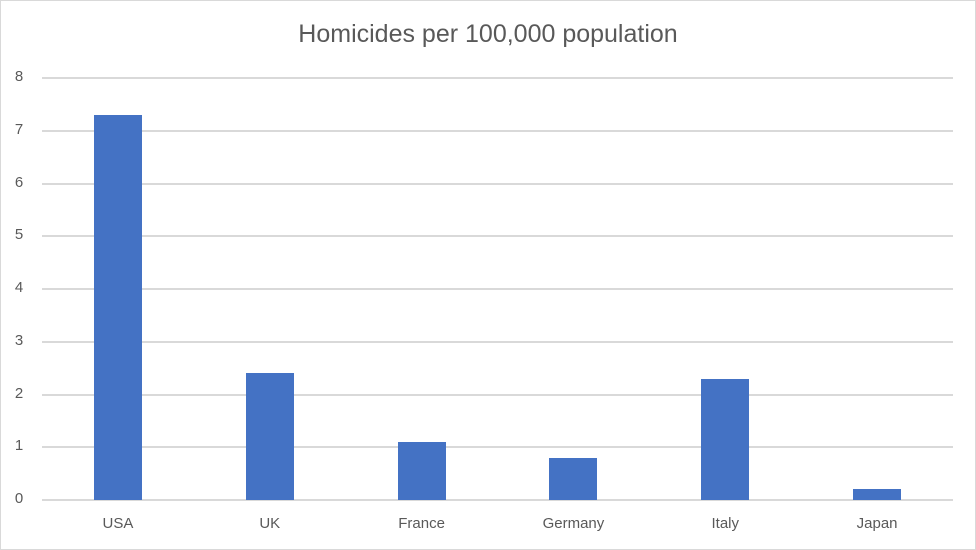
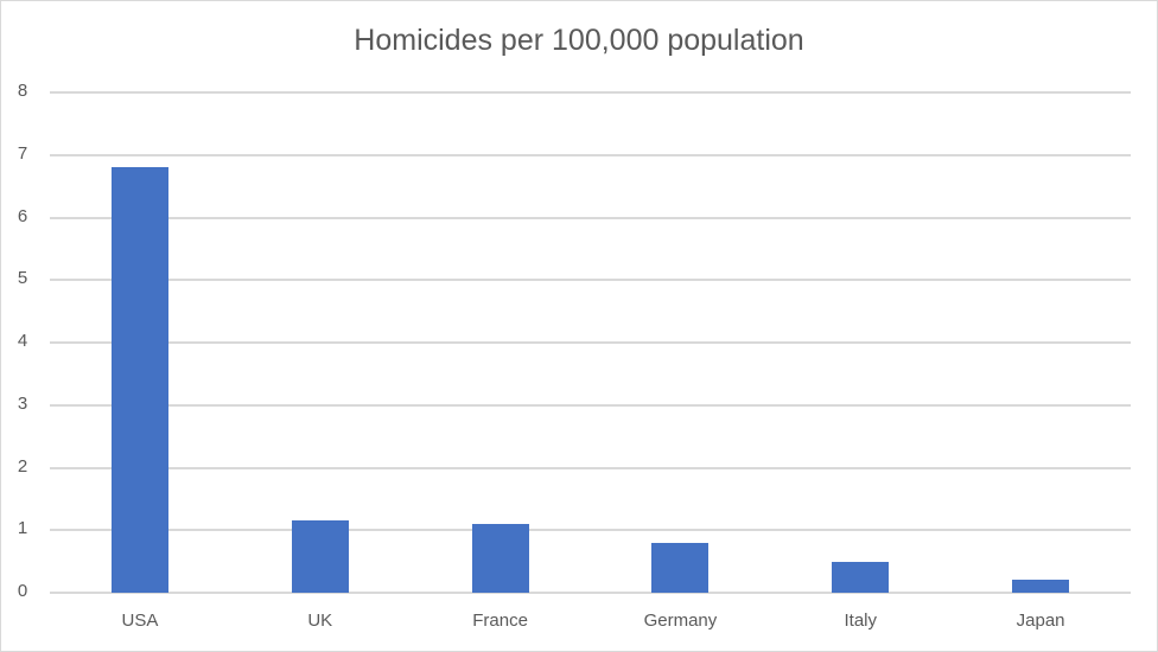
USA: 7.3 -> 6.8
UK: 2.4 -> 1.1
Italy: 2.3 -> 0.5
